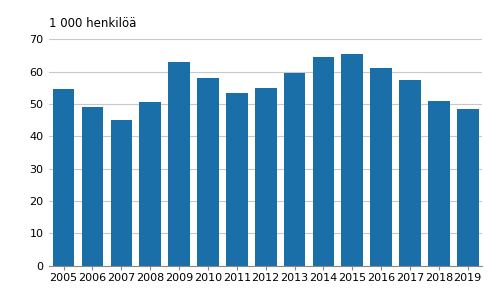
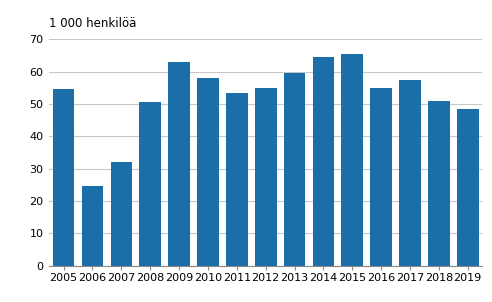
2006: 49.0 -> 24.5
2007: 45.0 -> 32.0
2016: 61.0 -> 55.0
